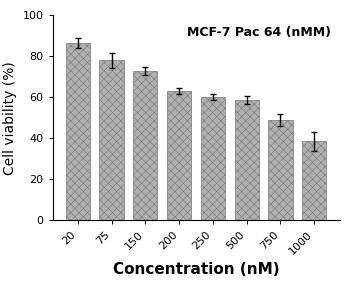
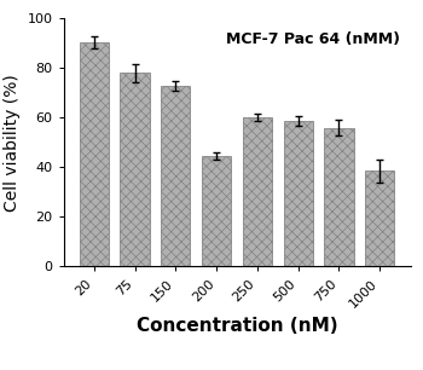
20: 86.5 -> 90.5
200: 63.0 -> 44.5
750: 49.0 -> 56.0
